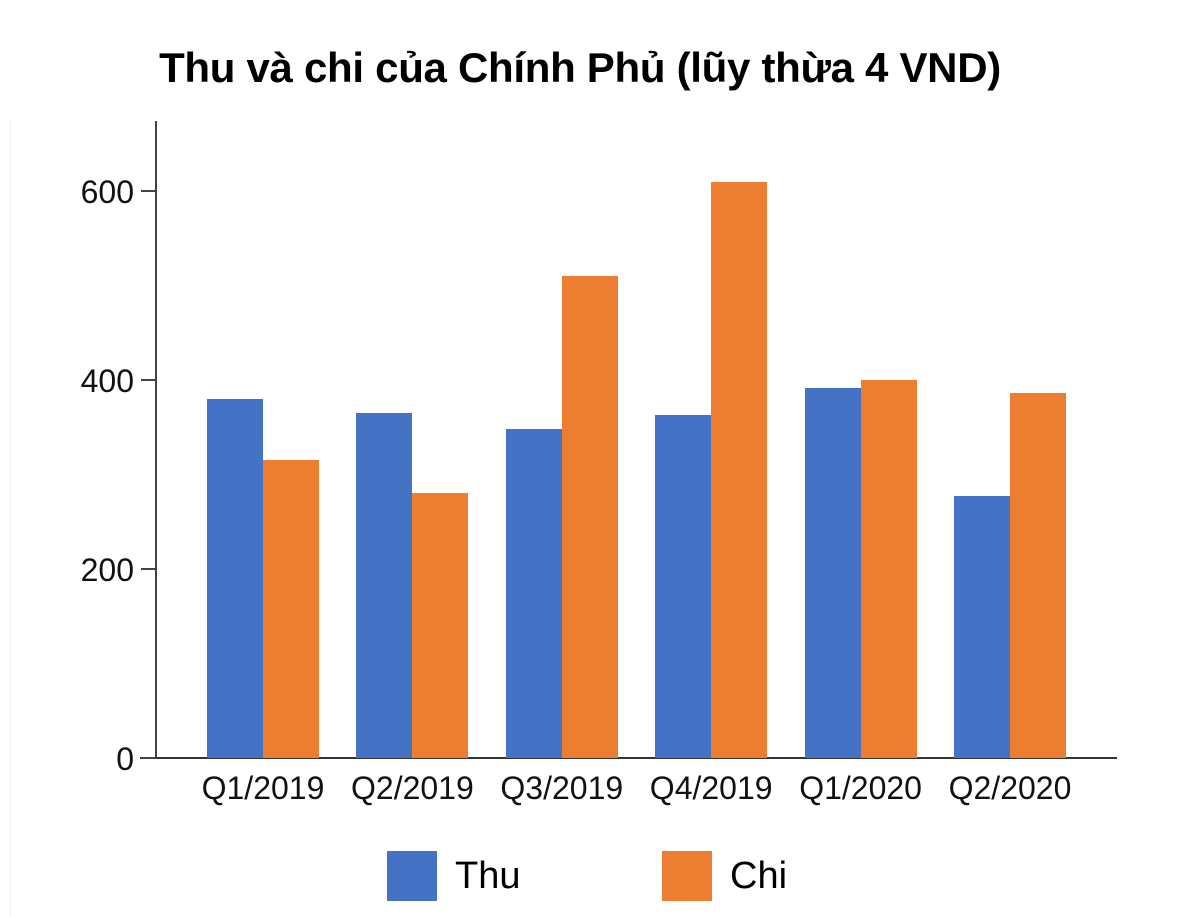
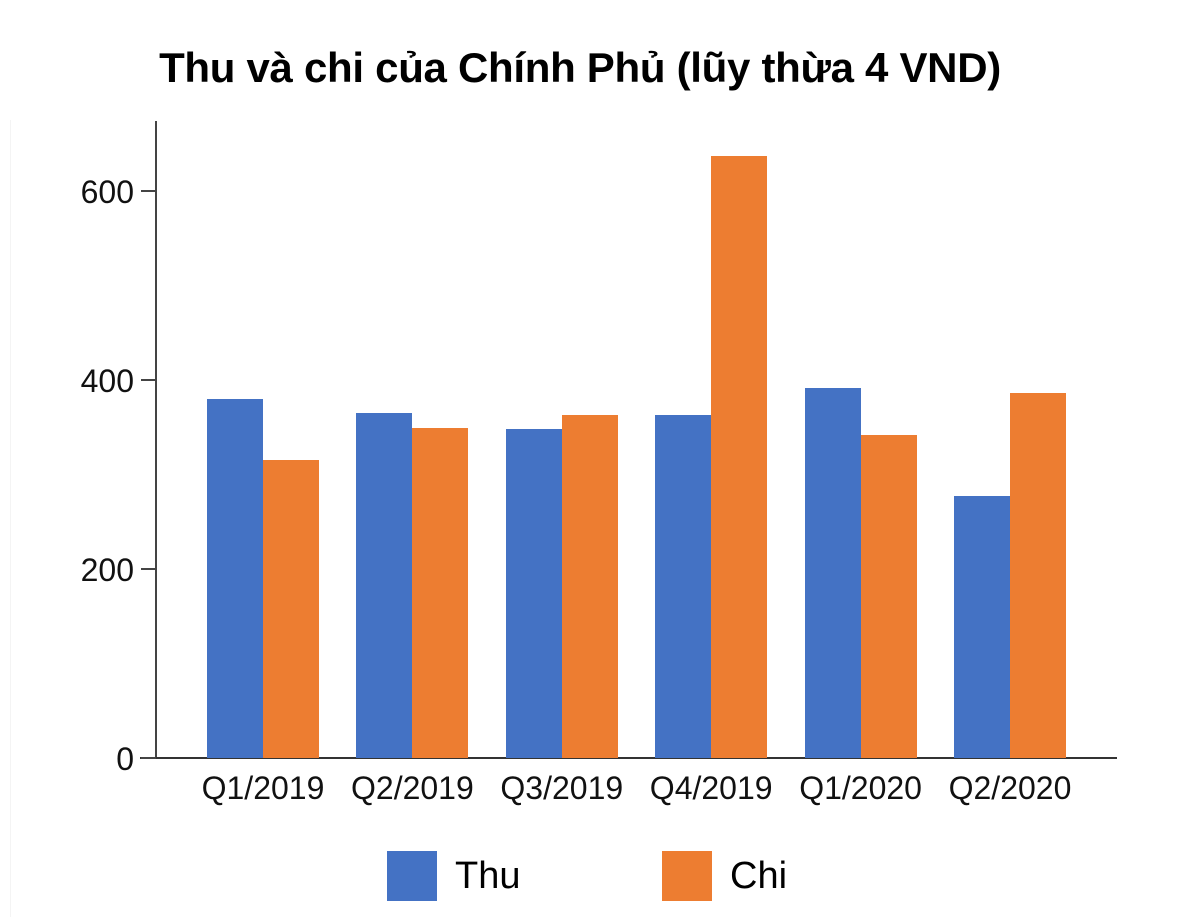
Chi/Q2/2019: 280 -> 350
Chi/Q3/2019: 510 -> 360
Chi/Q4/2019: 610 -> 640
Chi/Q1/2020: 400 -> 340
